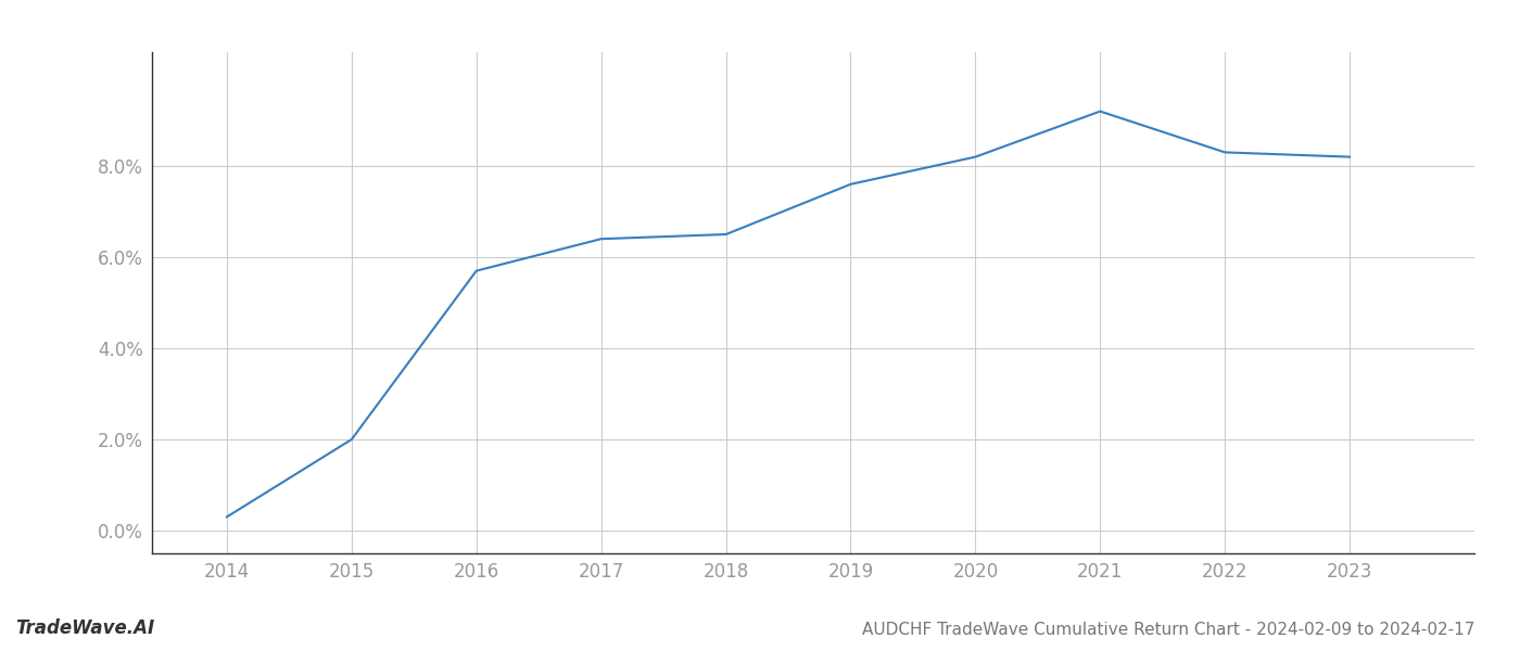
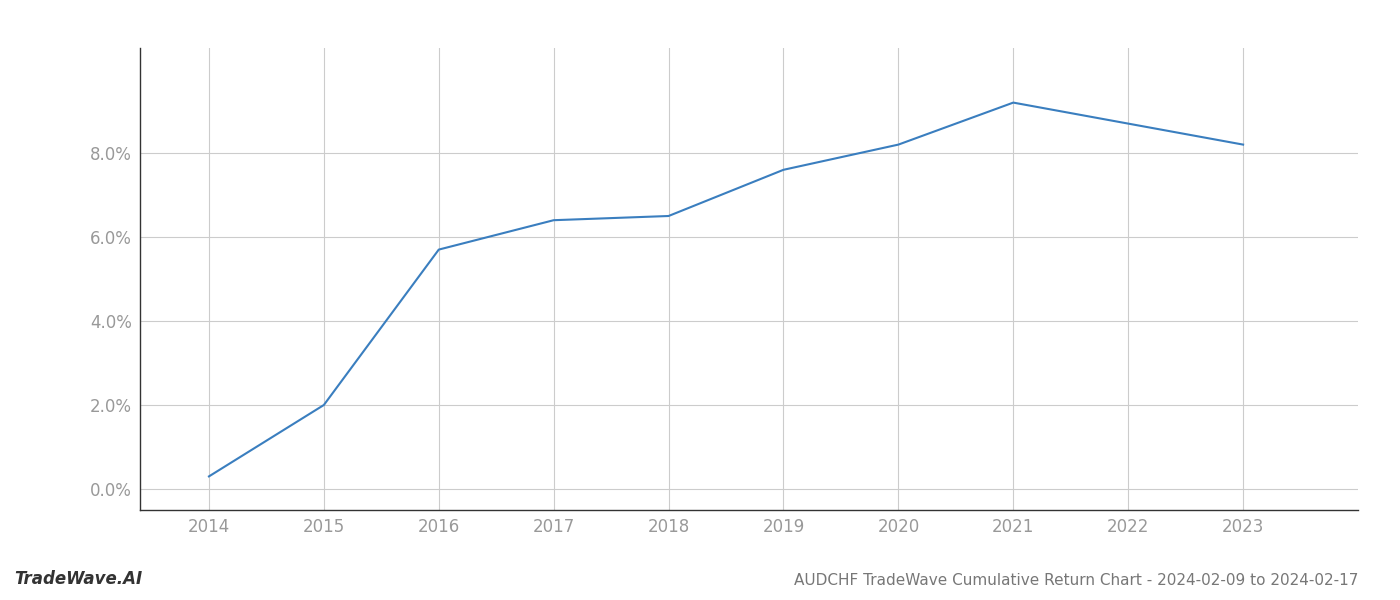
2022: 8.3% -> 8.7%
